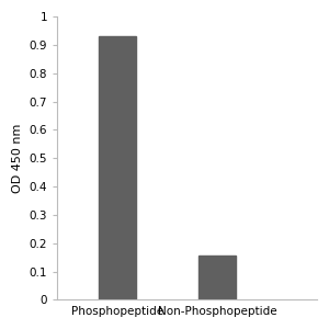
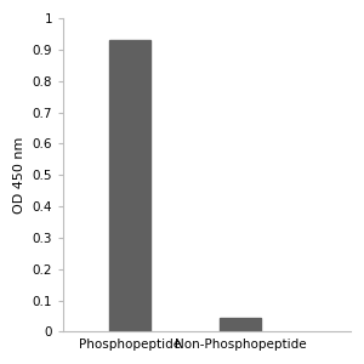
Non-Phosphopeptide: 0.155 -> 0.045
